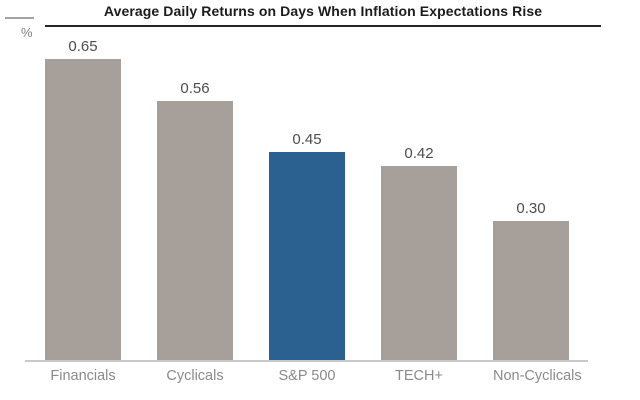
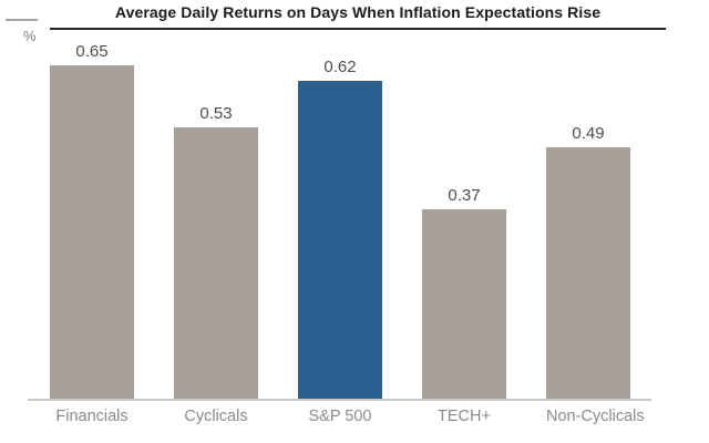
Cyclicals: 0.56 -> 0.53
S&P 500: 0.45 -> 0.62
TECH+: 0.42 -> 0.37
Non-Cyclicals: 0.30 -> 0.49
